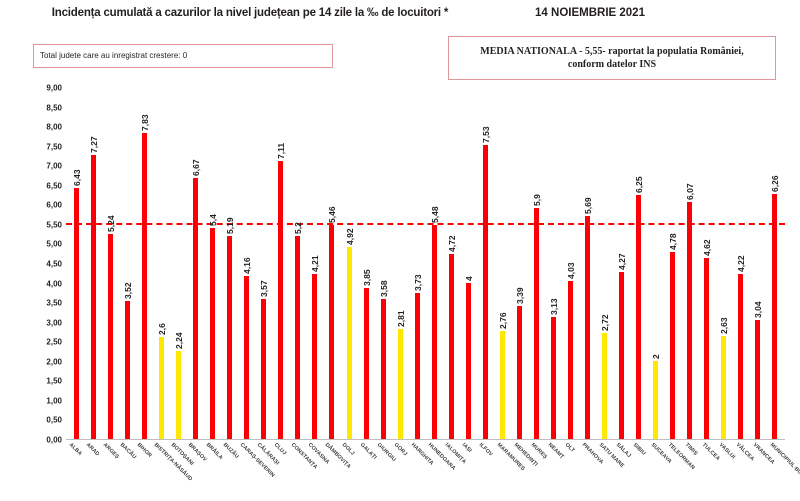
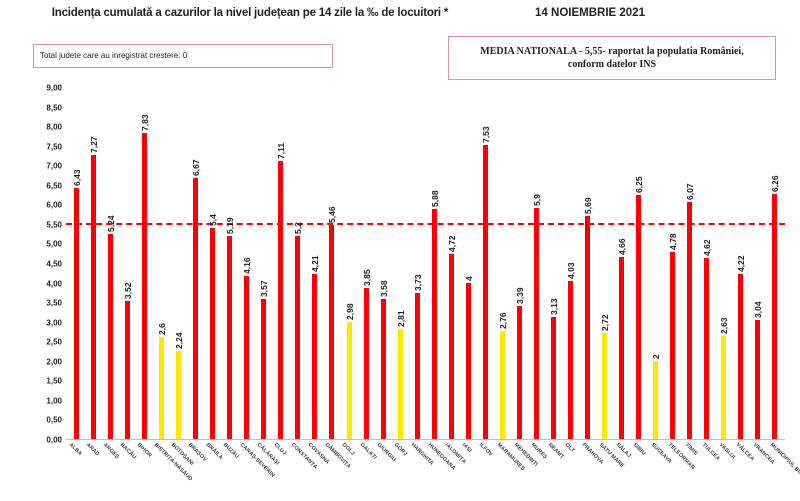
DOLJ: 4,92 -> 2,98
HUNEDOARA: 5,48 -> 5,88
SĂLAJ: 4,27 -> 4,66
